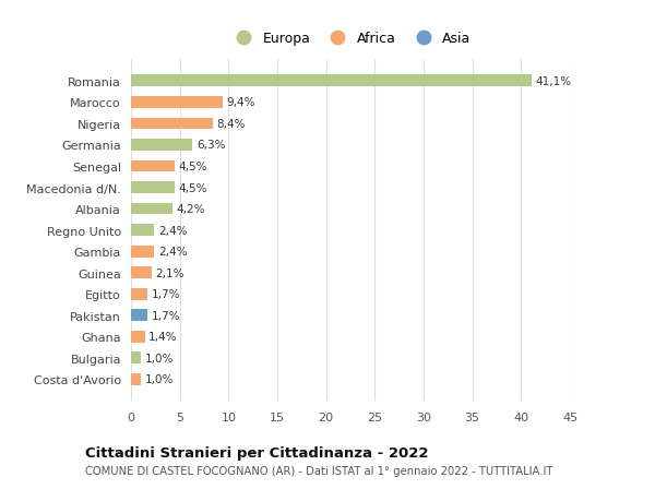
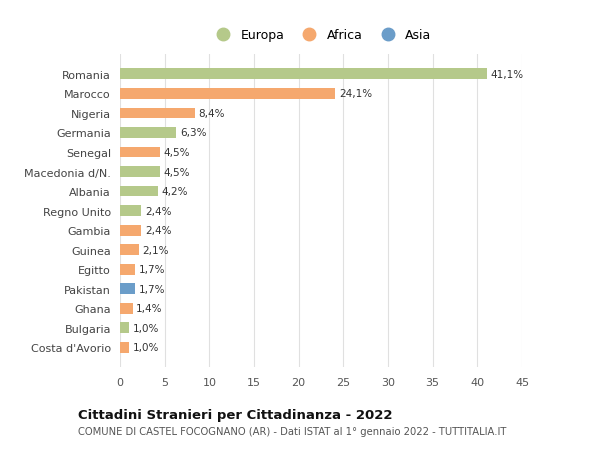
Marocco: 9,4% -> 24,1%
